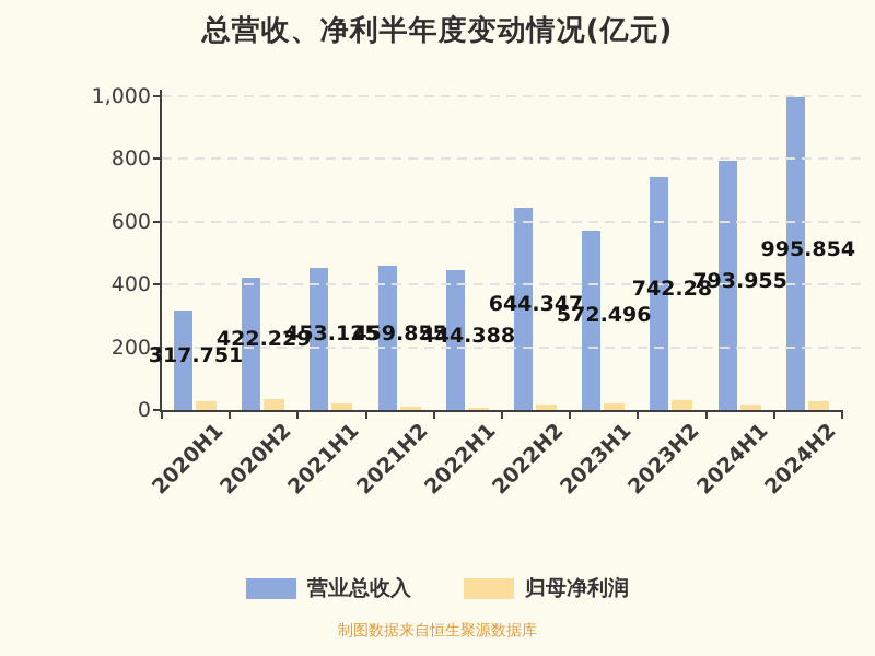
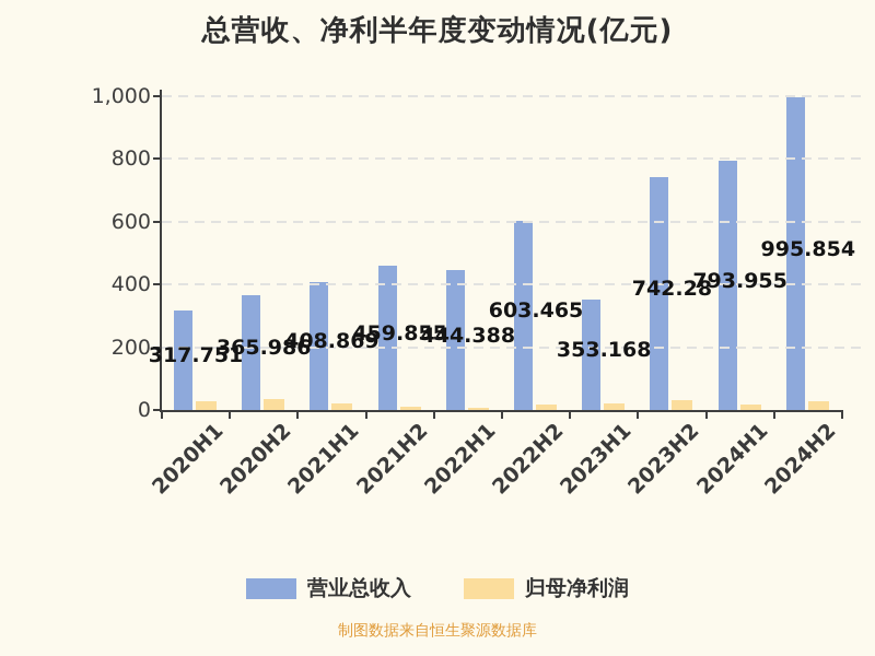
营业总收入/2020H2: 422.229 -> 365.986
营业总收入/2021H1: 453.125 -> 408.869
营业总收入/2022H2: 644.347 -> 603.465
营业总收入/2023H1: 572.496 -> 353.168
